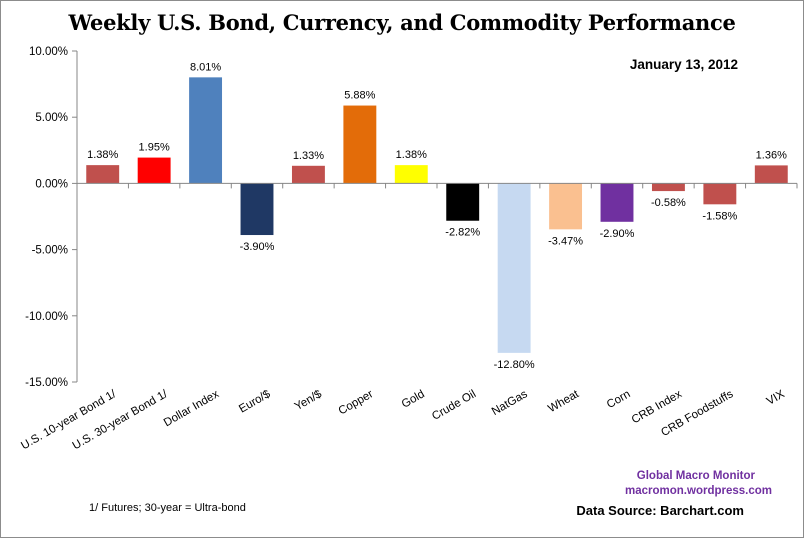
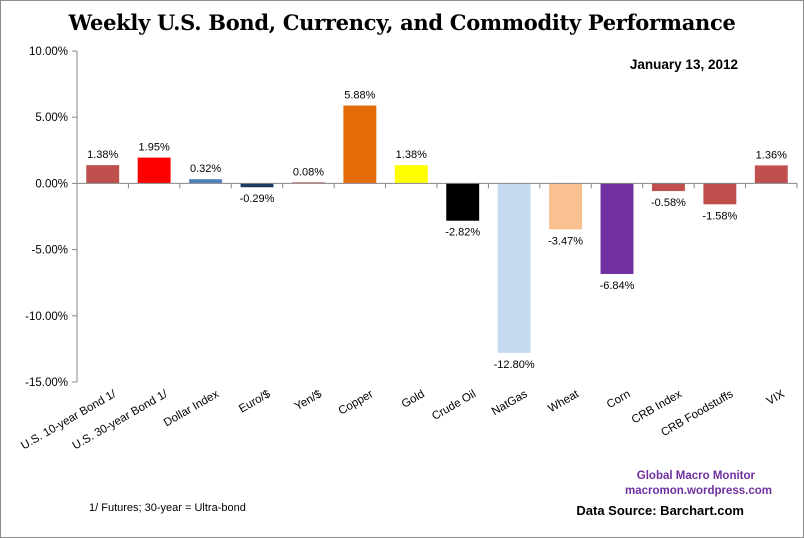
Dollar Index: 8.01% -> 0.32%
Euro/$: -3.90% -> -0.29%
Yen/$: 1.33% -> 0.08%
Corn: -2.90% -> -6.84%
